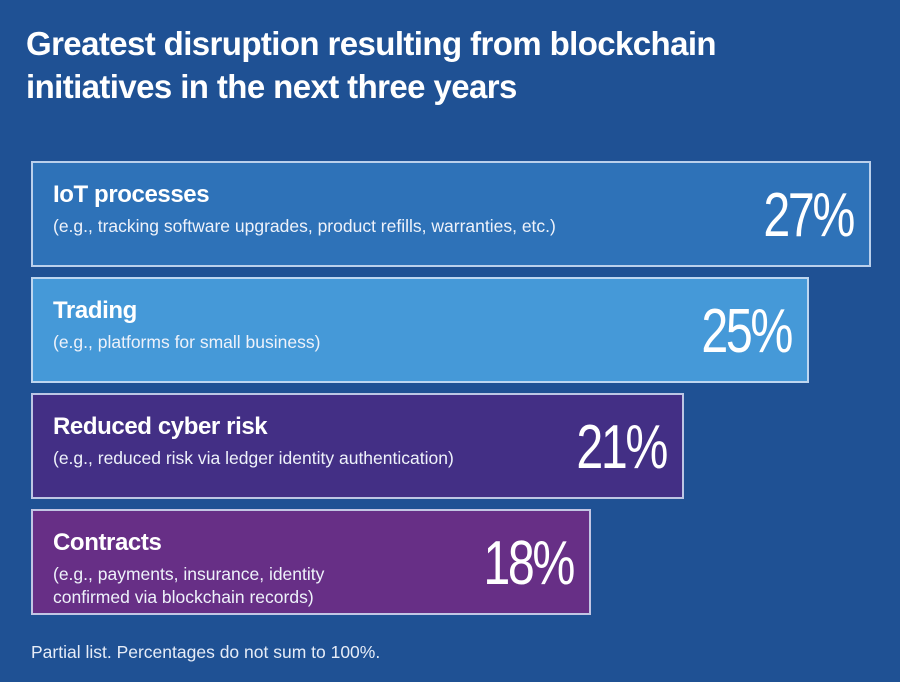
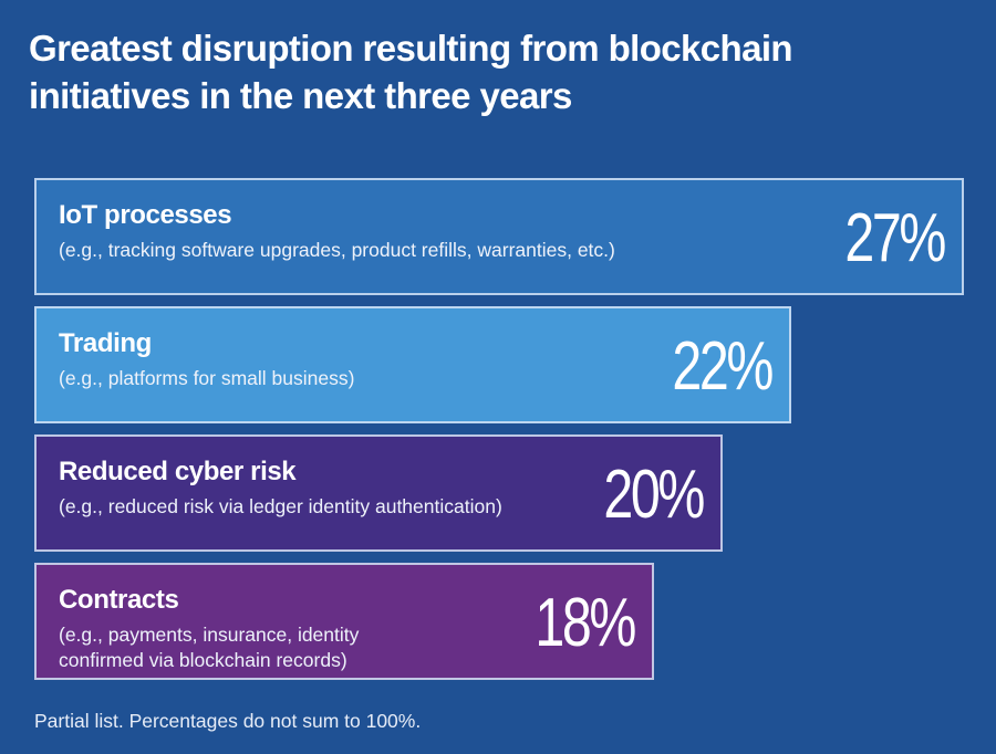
Trading: 25% -> 22%
Reduced cyber risk: 21% -> 20%
